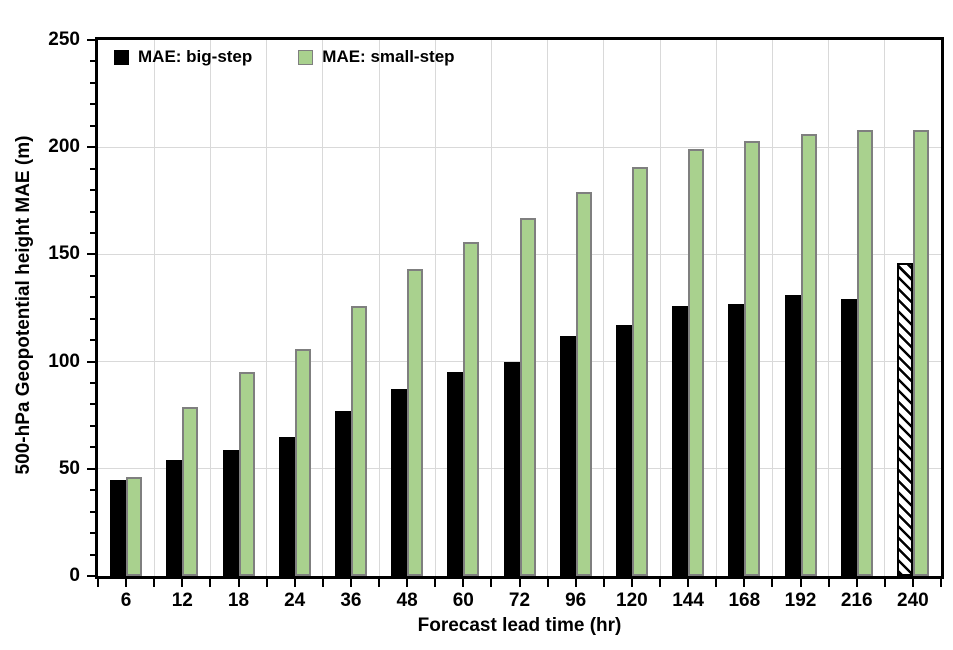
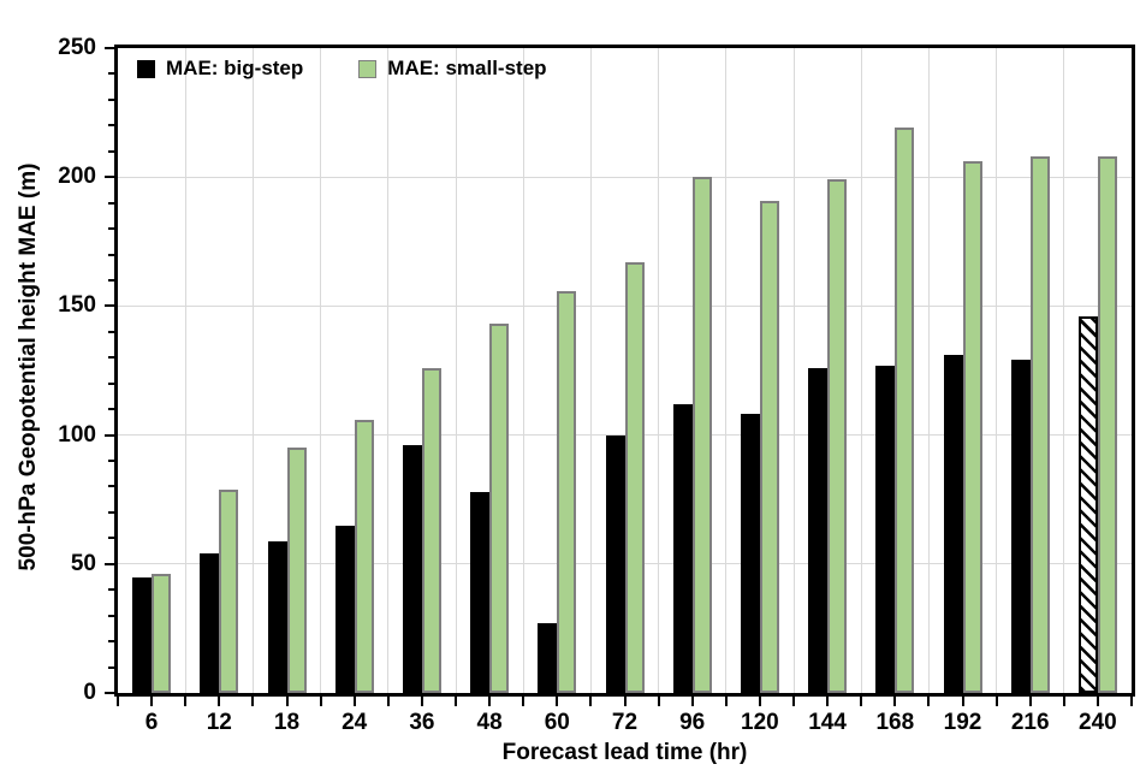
MAE: big-step/36: 77 -> 96
MAE: big-step/48: 87 -> 78
MAE: big-step/60: 95 -> 27
MAE: small-step/96: 179 -> 200
MAE: big-step/120: 117 -> 108
MAE: small-step/168: 203 -> 219
